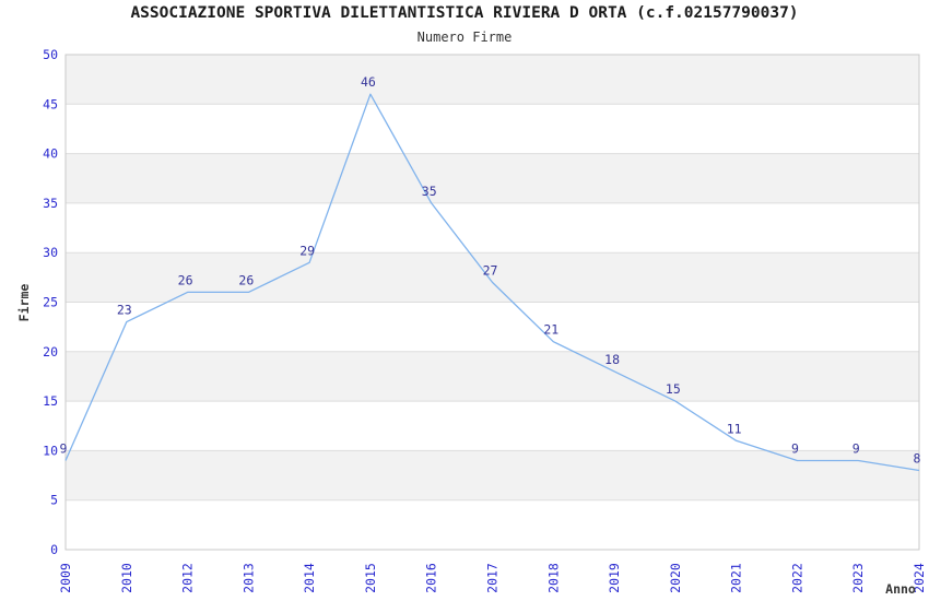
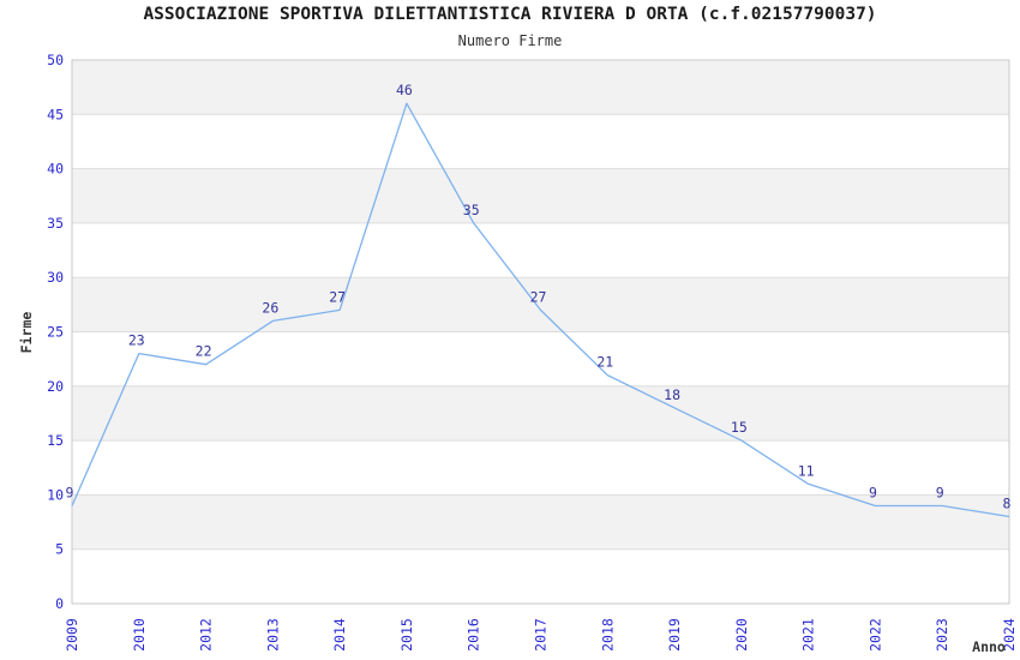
2012: 26 -> 22
2014: 29 -> 27
